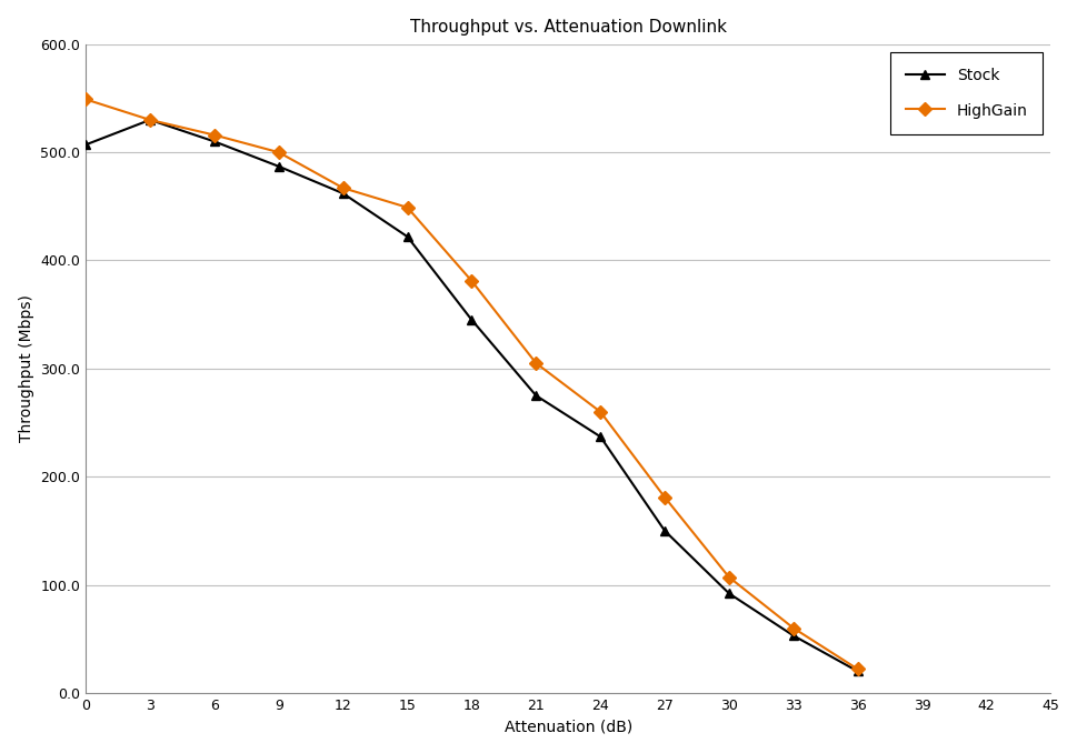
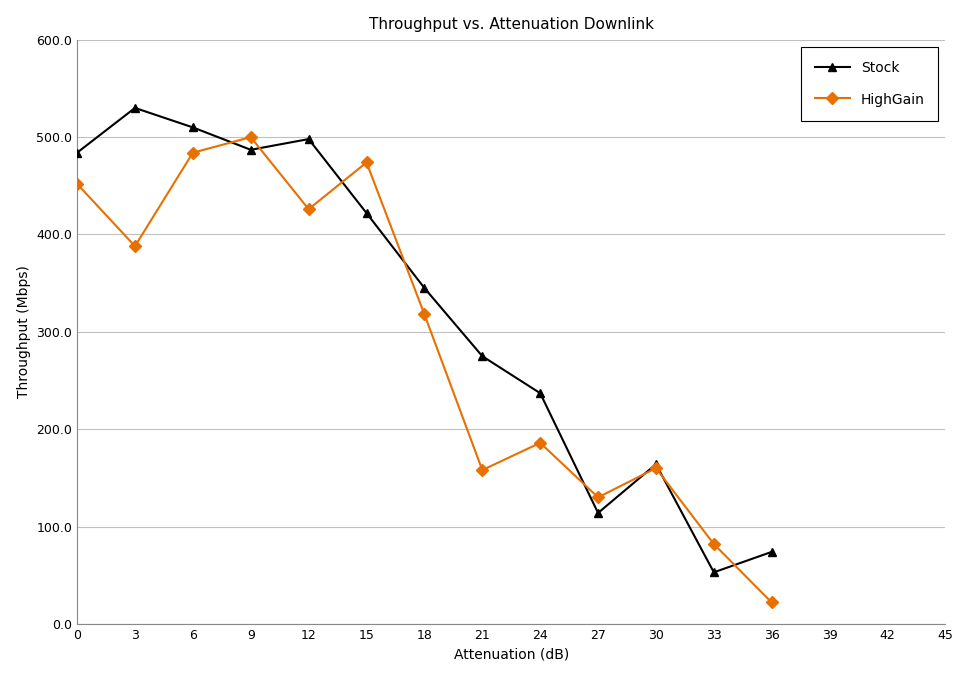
Stock/0: 507 -> 484
HighGain/0: 549 -> 452
HighGain/3: 530 -> 388
HighGain/6: 516 -> 484
Stock/12: 462 -> 498
HighGain/12: 467 -> 426
HighGain/15: 449 -> 474
HighGain/18: 381 -> 318
HighGain/21: 305 -> 158
HighGain/24: 260 -> 186
Stock/27: 150 -> 114
HighGain/27: 181 -> 130
Stock/30: 92 -> 164
HighGain/30: 107 -> 160
HighGain/33: 60 -> 82
Stock/36: 20 -> 74
